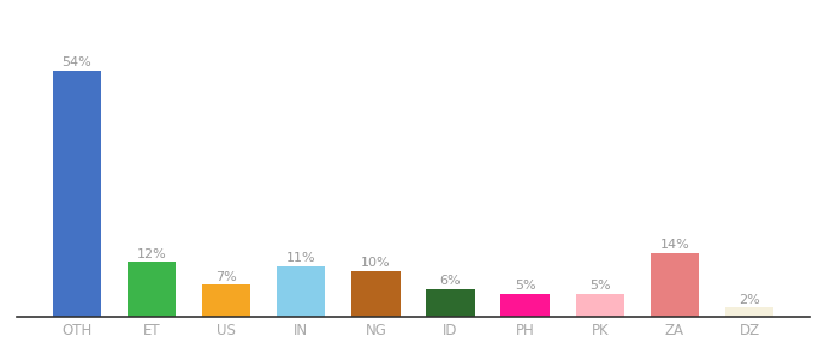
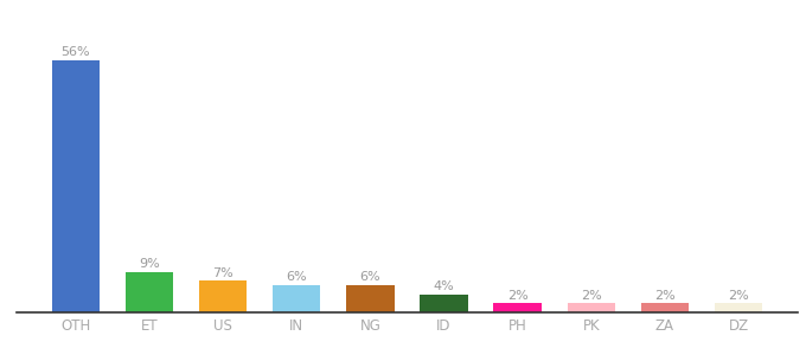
OTH: 54% -> 56%
ET: 12% -> 9%
IN: 11% -> 6%
NG: 10% -> 6%
ID: 6% -> 4%
PH: 5% -> 2%
PK: 5% -> 2%
ZA: 14% -> 2%
